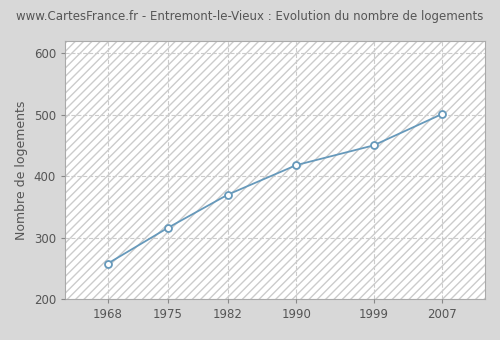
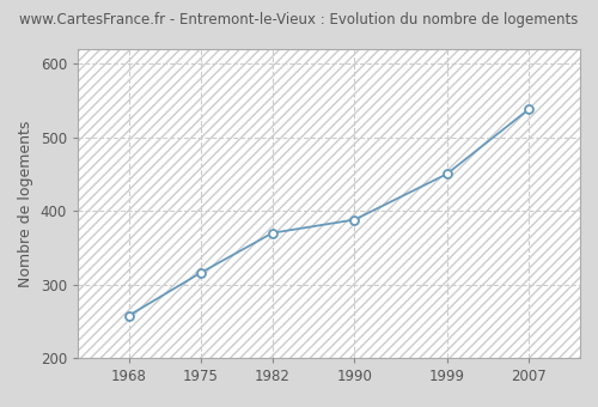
1990: 418 -> 388
2007: 501 -> 538
